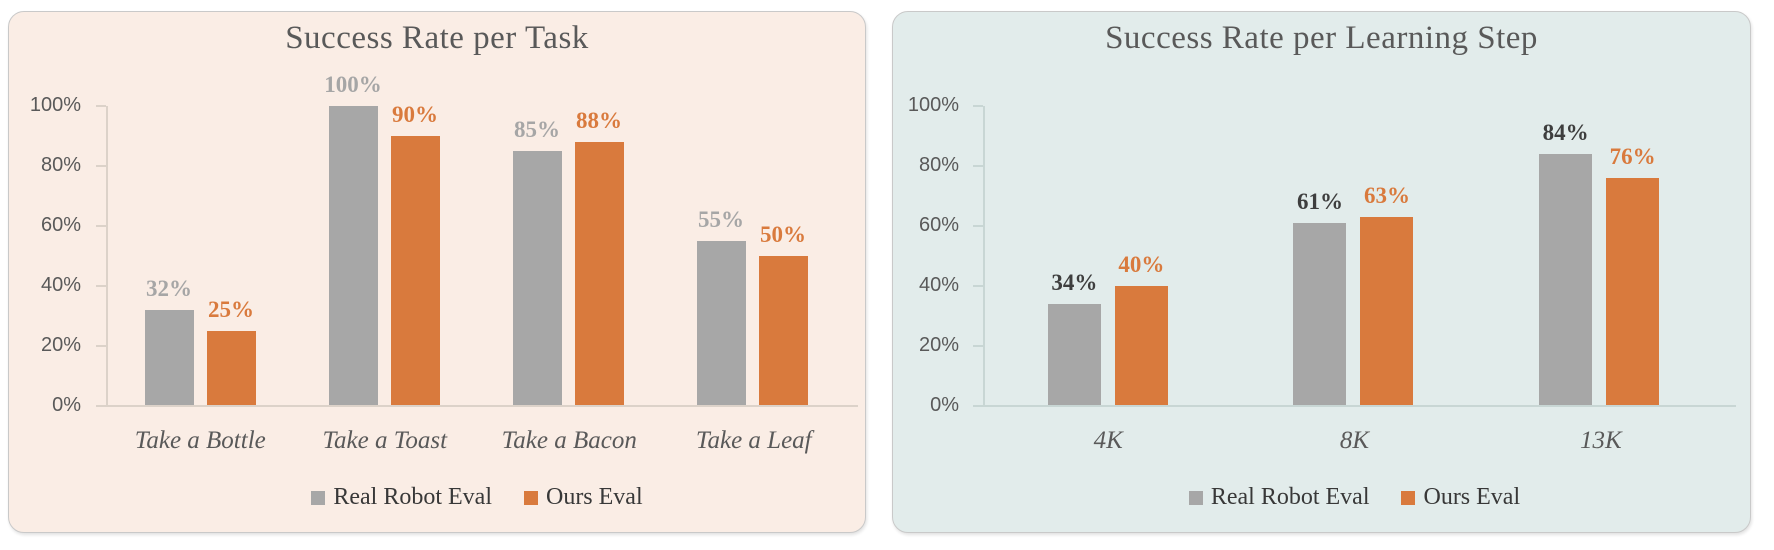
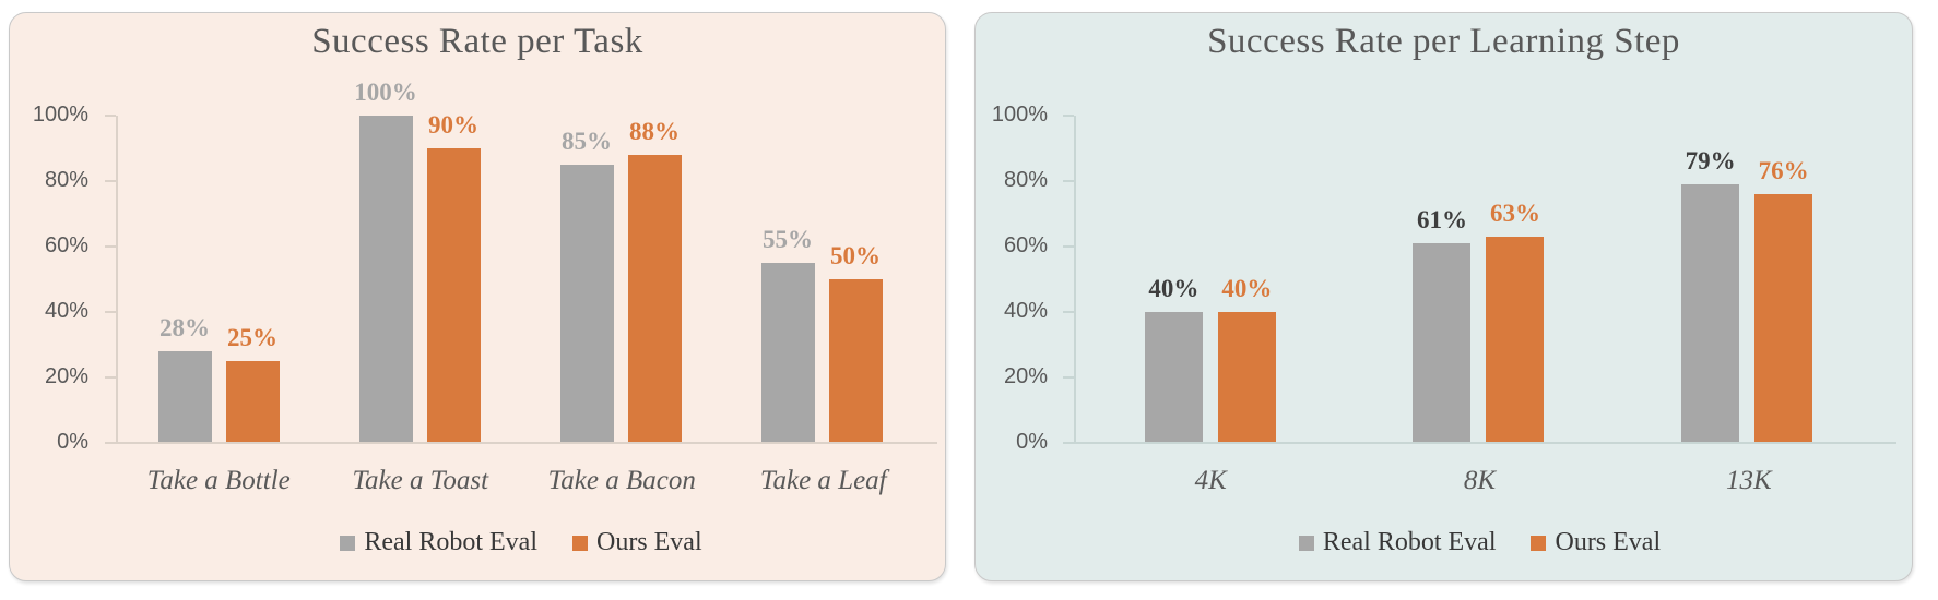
Success Rate per Task/Real Robot Eval/Take a Bottle: 32% -> 28%
Success Rate per Learning Step/Real Robot Eval/4K: 34% -> 40%
Success Rate per Learning Step/Real Robot Eval/13K: 84% -> 79%
